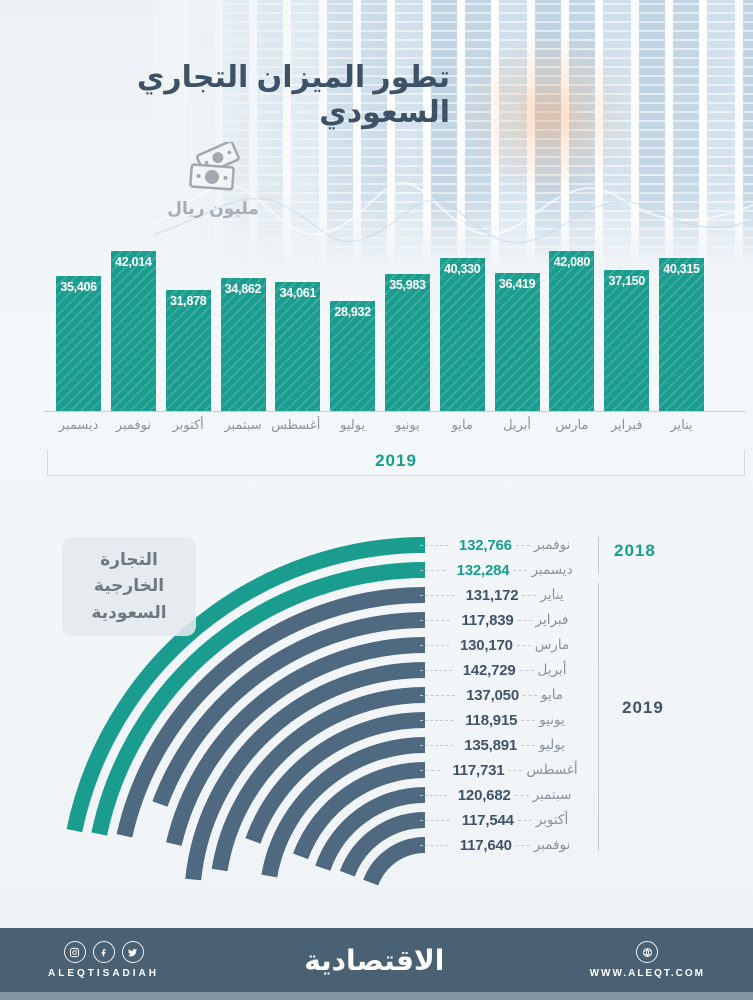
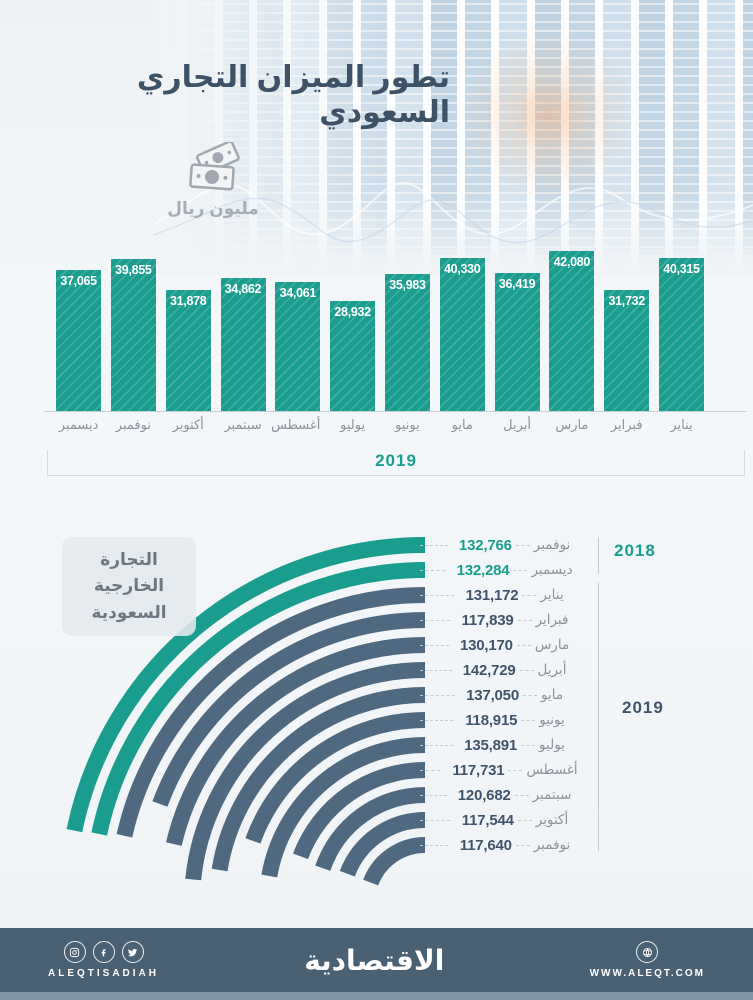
تطور الميزان التجاري السعودي/فبراير: 37,150 -> 31,732
تطور الميزان التجاري السعودي/نوفمبر: 42,014 -> 39,855
تطور الميزان التجاري السعودي/ديسمبر: 35,406 -> 37,065
